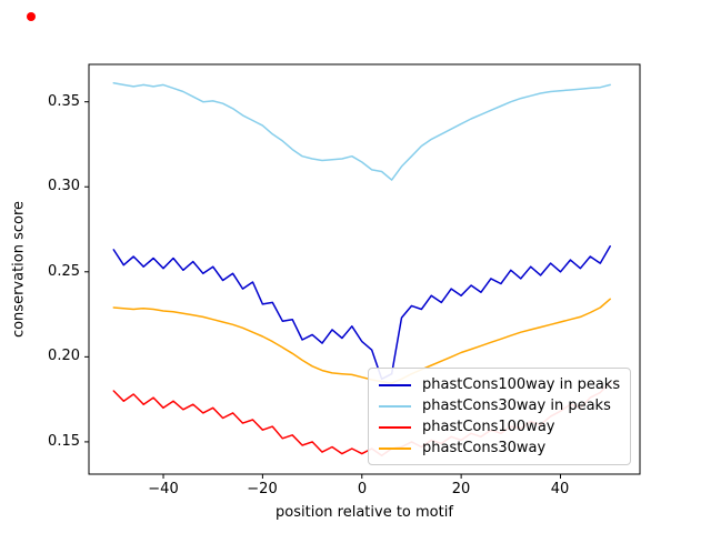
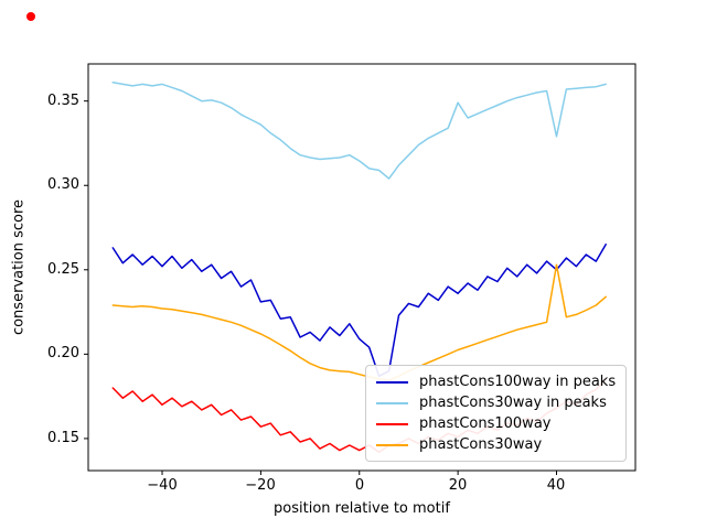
phastCons30way in peaks/20: 0.337 -> 0.349
phastCons30way in peaks/40: 0.356 -> 0.329
phastCons30way/40: 0.221 -> 0.253
